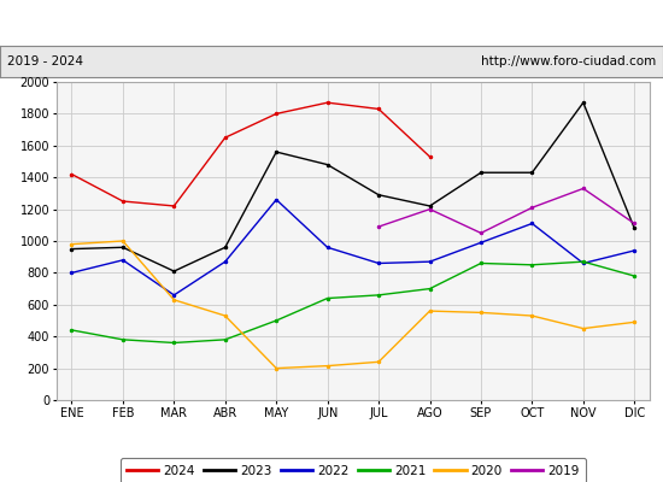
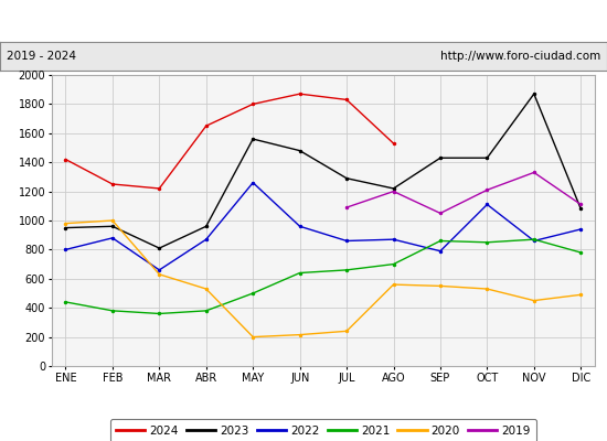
2022/SEP: 990 -> 790
